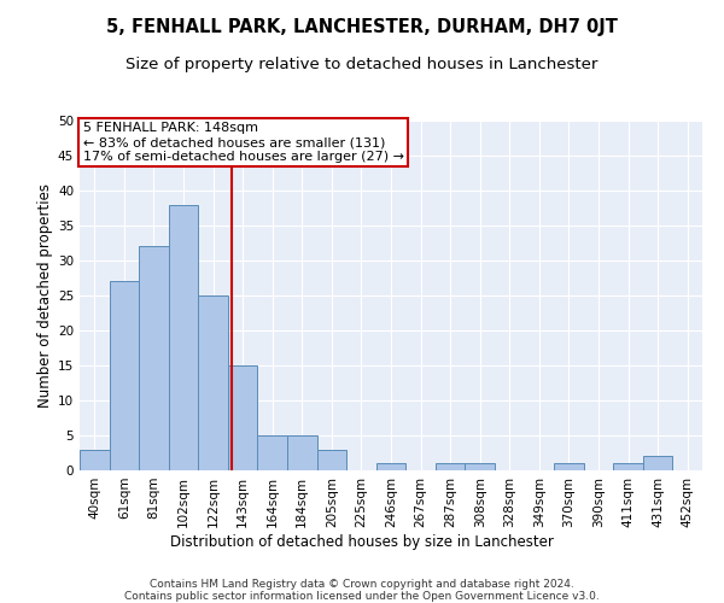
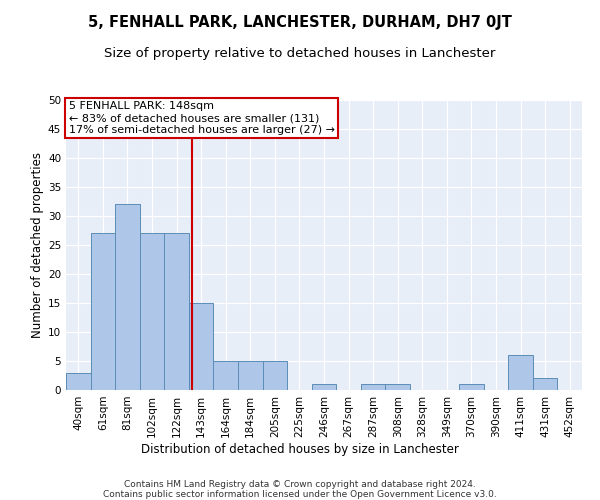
102sqm: 38 -> 27
122sqm: 25 -> 27
205sqm: 3 -> 5
411sqm: 1 -> 6
